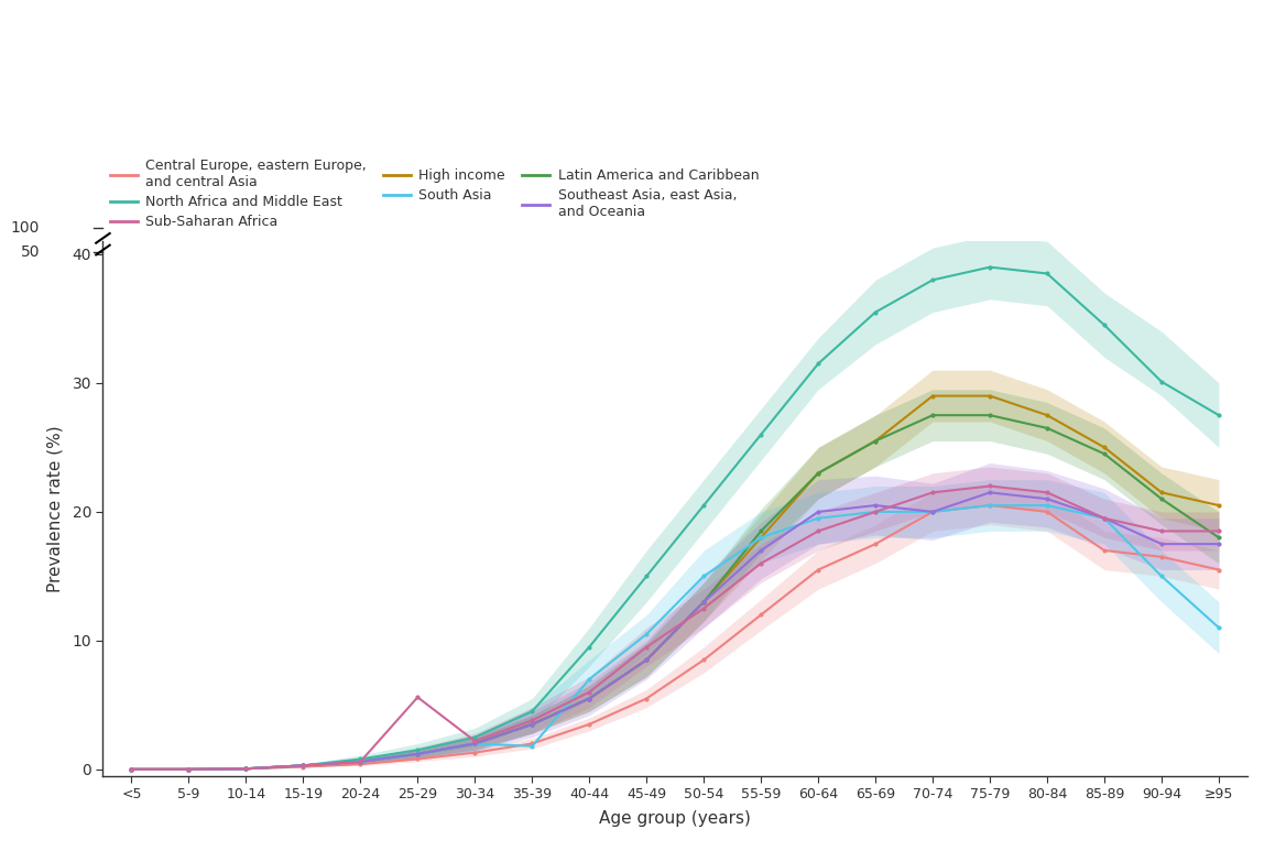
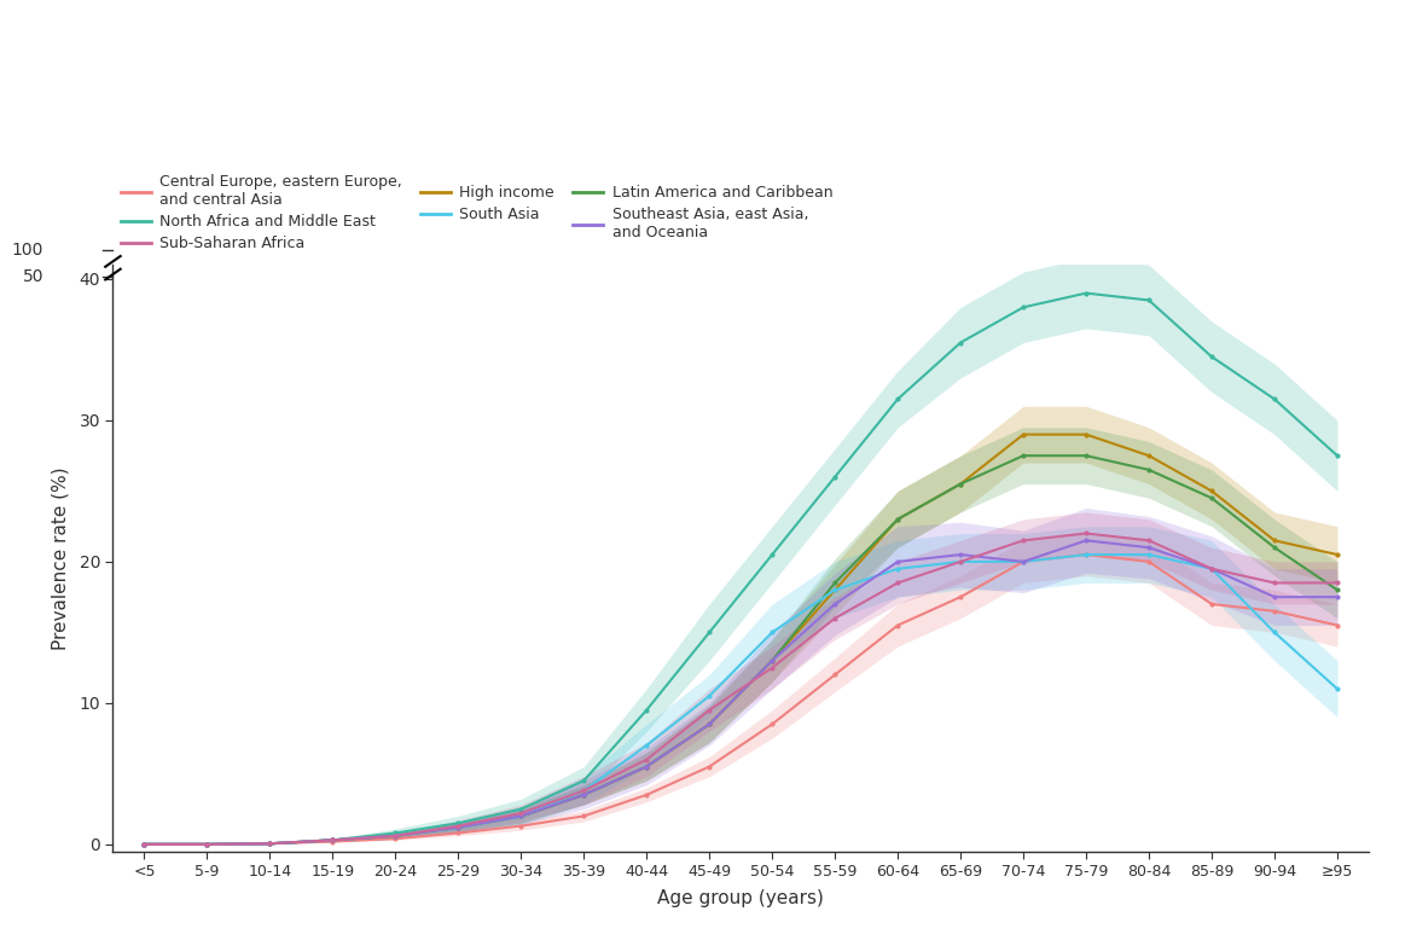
Sub-Saharan Africa/25-29: 5.6 -> 1.3
South Asia/35-39: 1.8 -> 3.8
North Africa and Middle East/90-94: 30.1 -> 31.5
